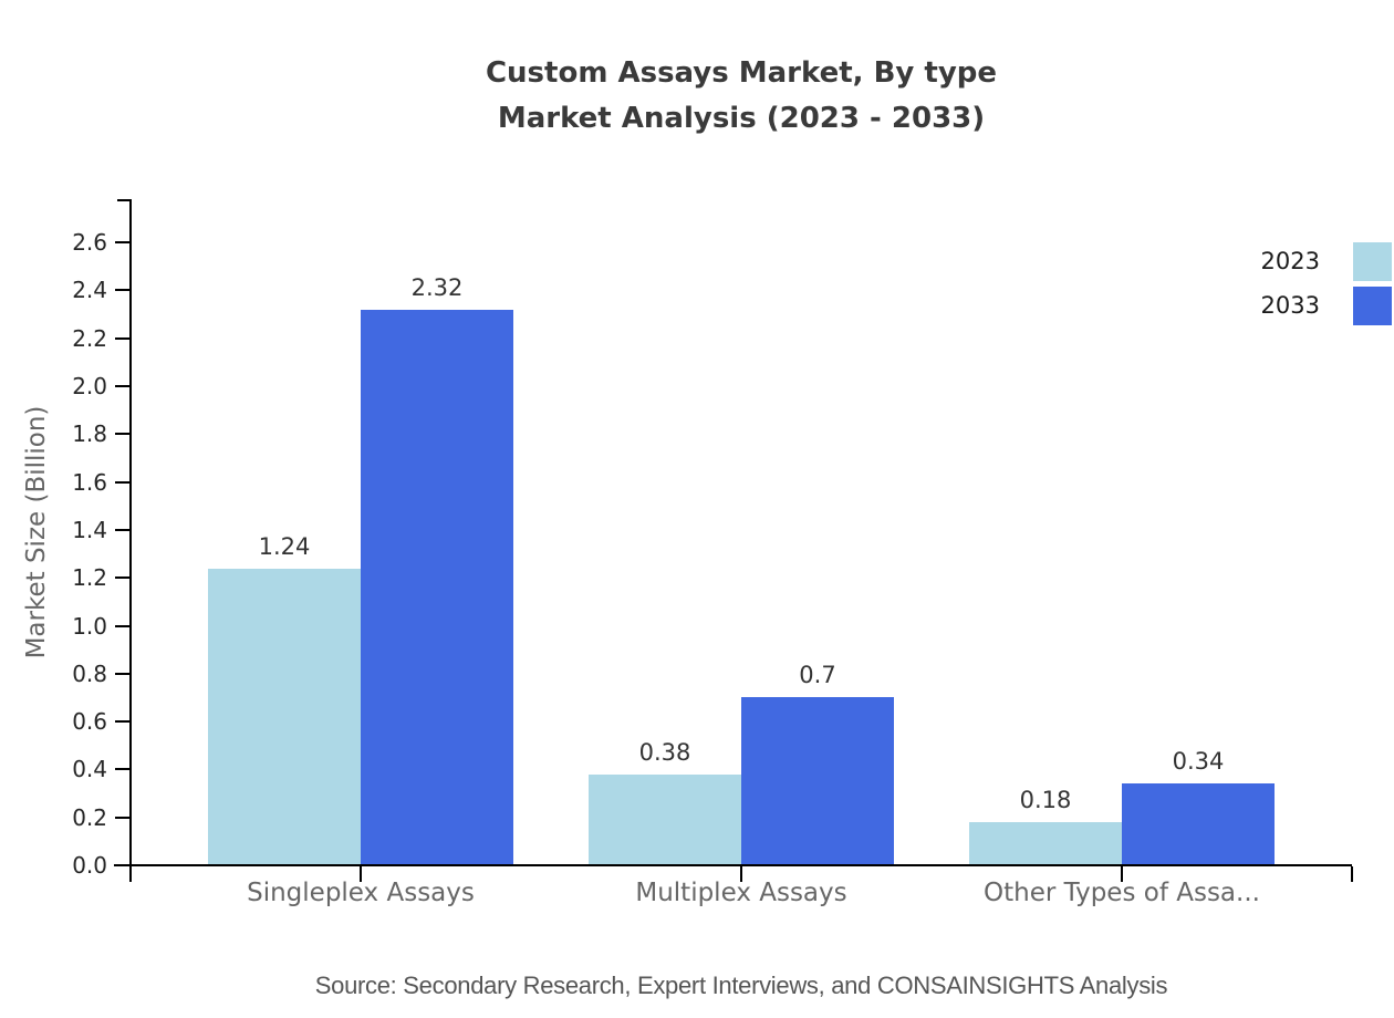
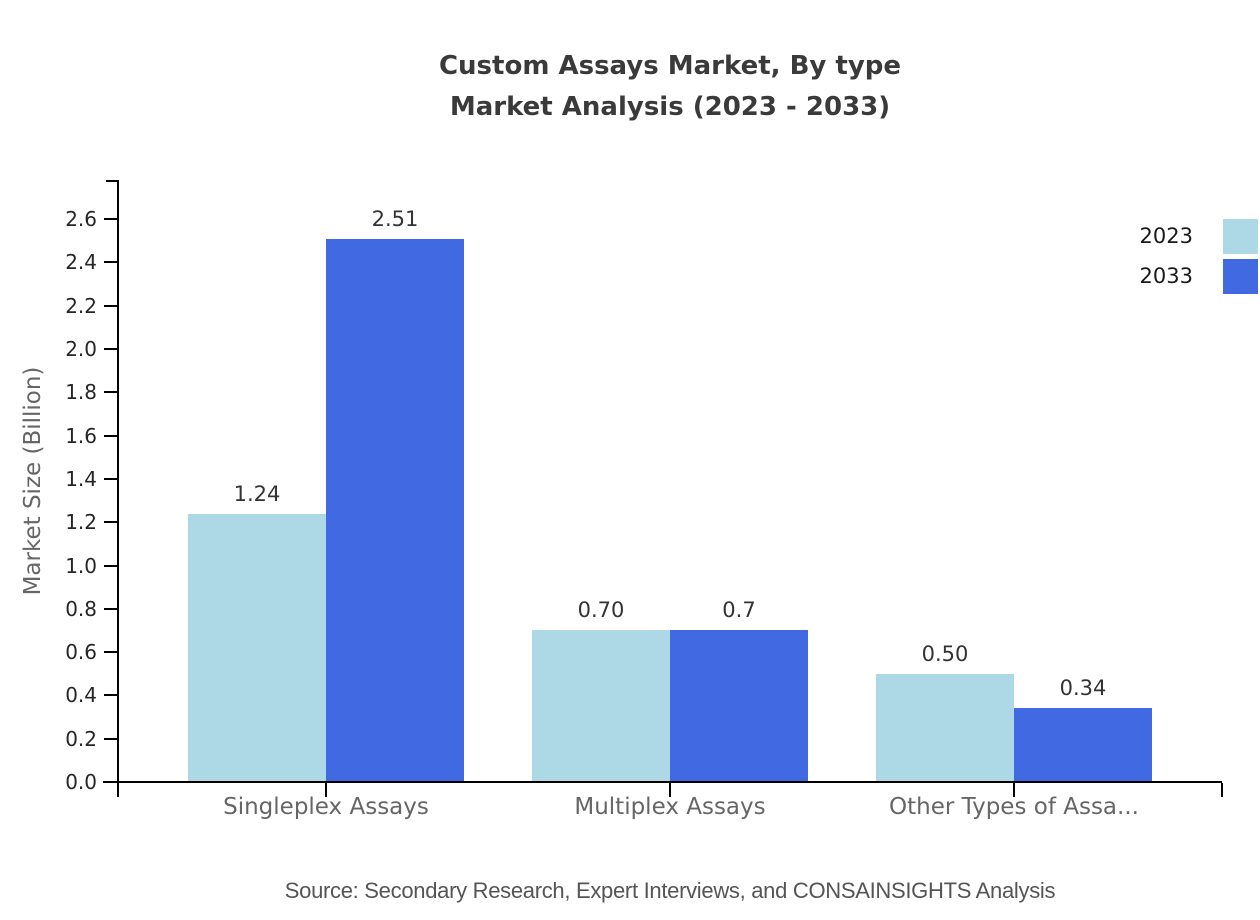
2033/Singleplex Assays: 2.32 -> 2.51
2023/Multiplex Assays: 0.38 -> 0.70
2023/Other Types of Assa...: 0.18 -> 0.50
